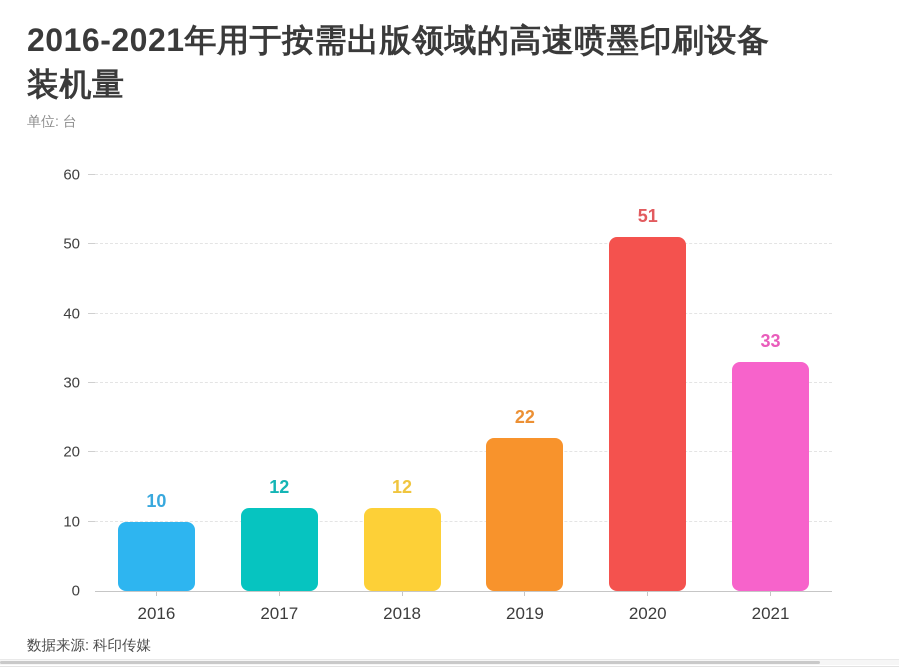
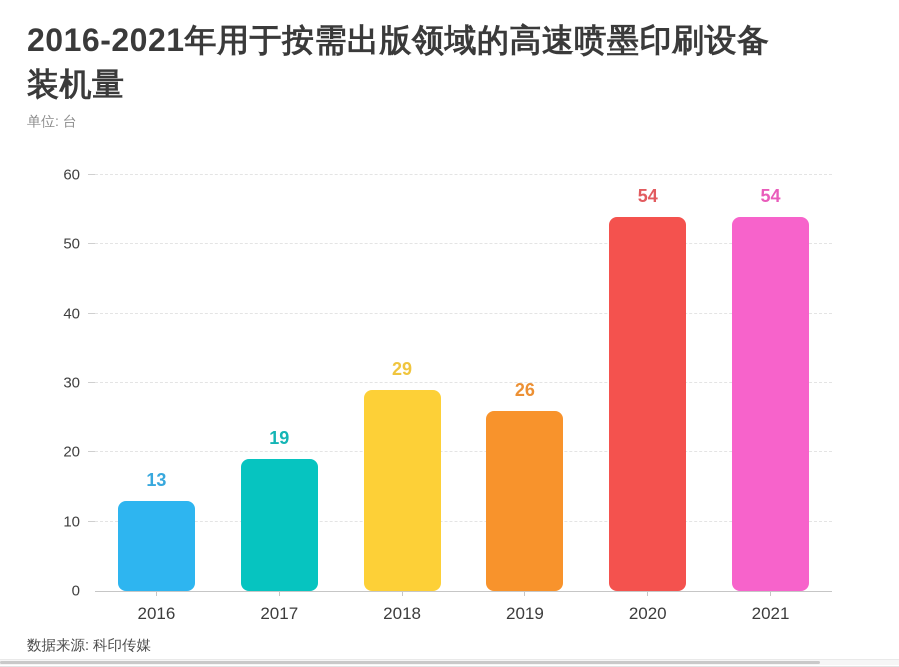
2016: 10 -> 13
2017: 12 -> 19
2018: 12 -> 29
2019: 22 -> 26
2020: 51 -> 54
2021: 33 -> 54
